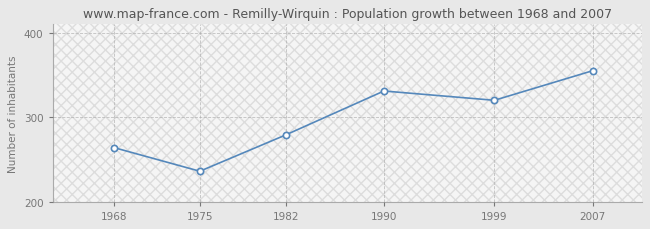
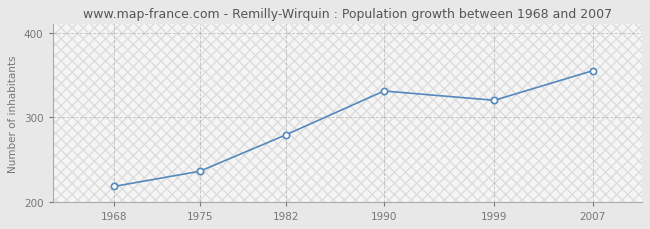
1968: 264 -> 218
